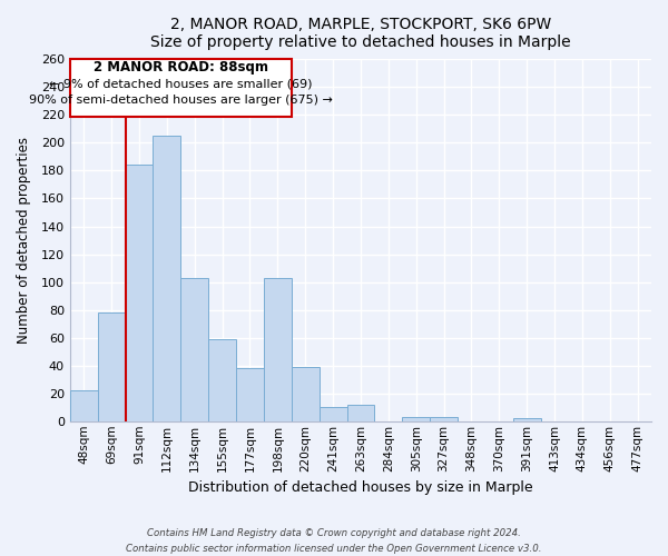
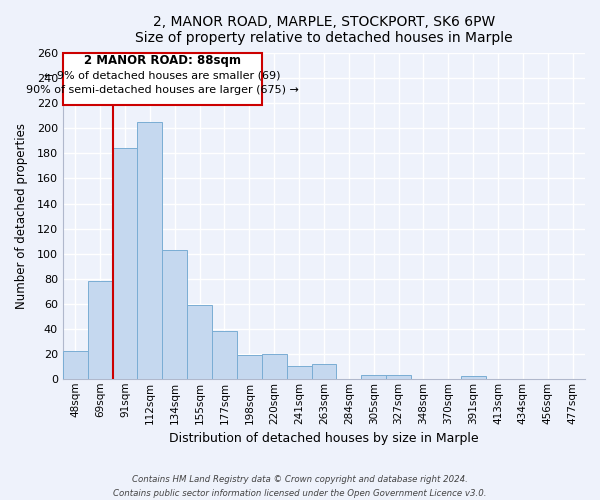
198sqm: 103 -> 19
220sqm: 39 -> 20
